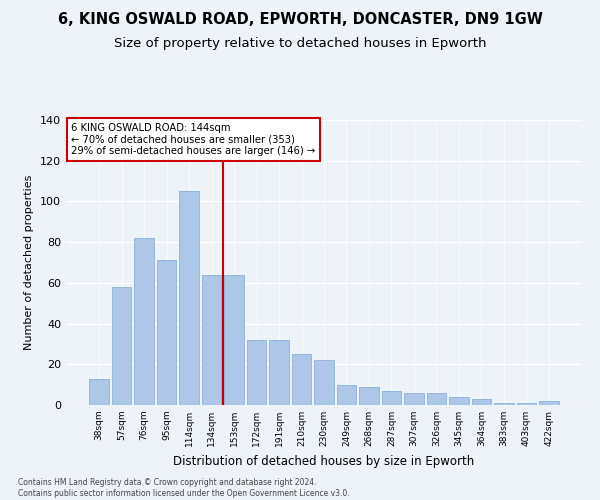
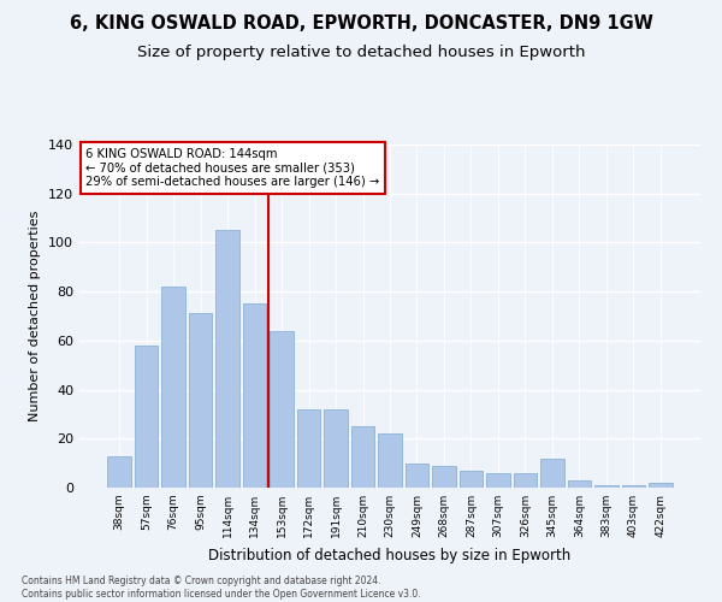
134sqm: 64 -> 75
345sqm: 4 -> 12
